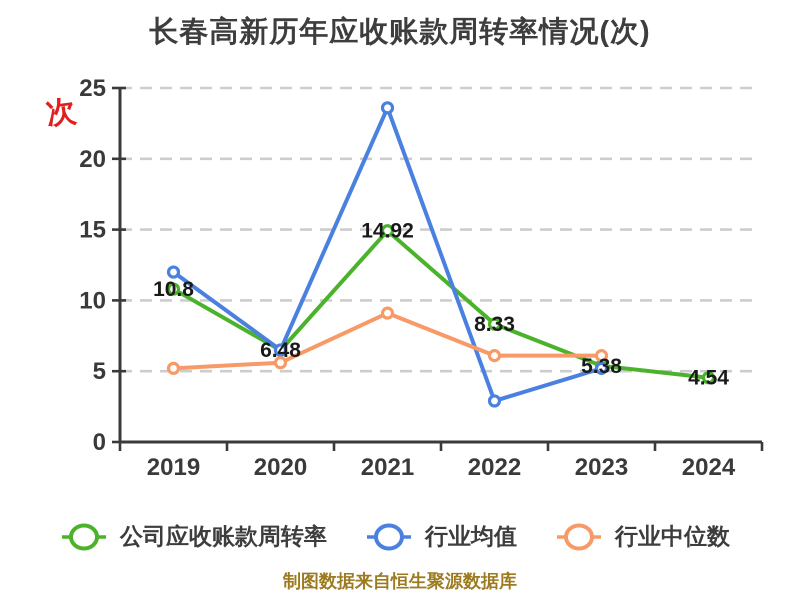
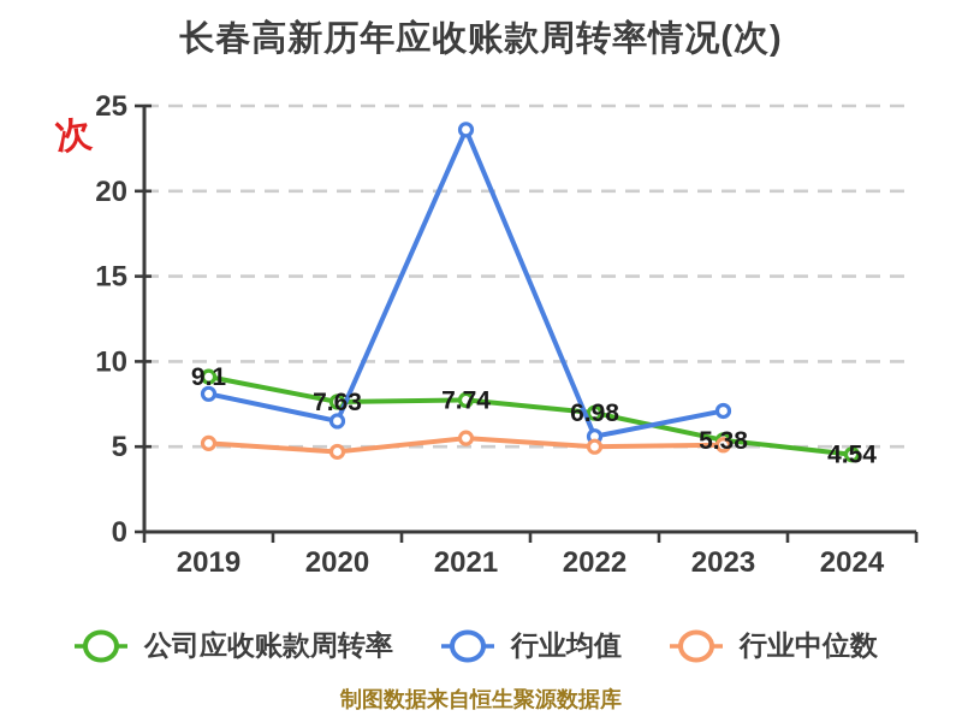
公司应收账款周转率/2019: 10.8 -> 9.1
行业均值/2019: 12.0 -> 8.1
公司应收账款周转率/2020: 6.48 -> 7.63
行业中位数/2020: 5.6 -> 4.7
公司应收账款周转率/2021: 14.92 -> 7.74
行业中位数/2021: 9.1 -> 5.5
公司应收账款周转率/2022: 8.33 -> 6.98
行业均值/2022: 2.9 -> 5.6
行业中位数/2022: 6.1 -> 5.0
行业均值/2023: 5.2 -> 7.1
行业中位数/2023: 6.1 -> 5.1
